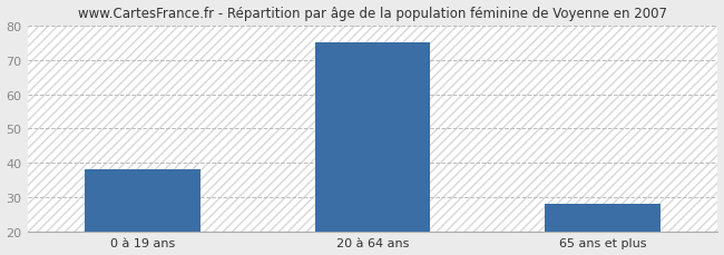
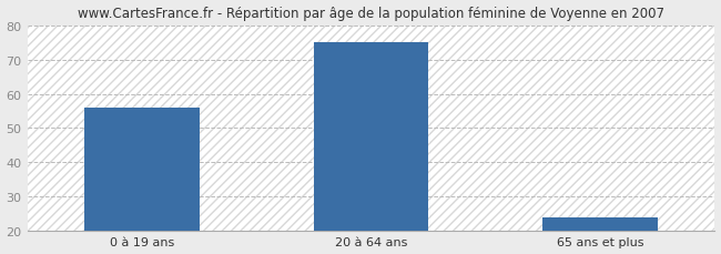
0 à 19 ans: 38 -> 56
65 ans et plus: 28 -> 24
